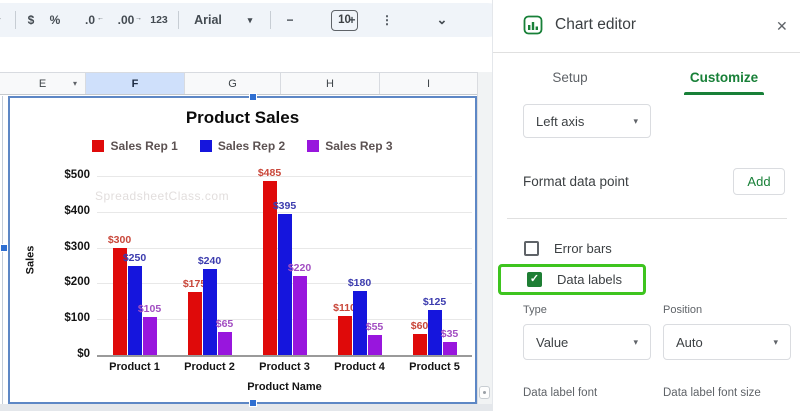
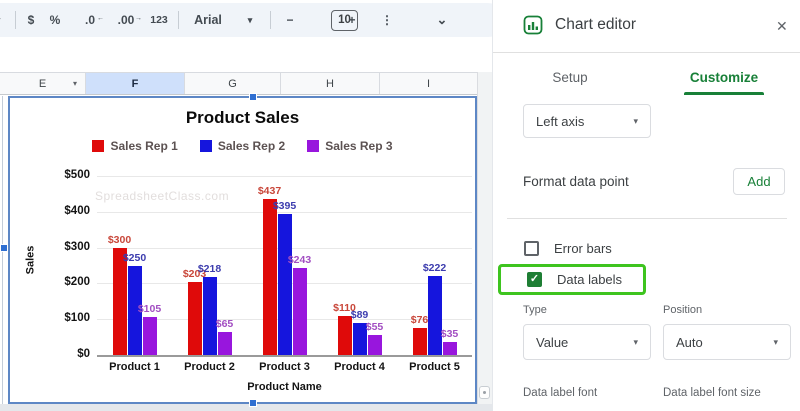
Sales Rep 1/Product 2: $175 -> $203
Sales Rep 2/Product 2: $240 -> $218
Sales Rep 1/Product 3: $485 -> $437
Sales Rep 3/Product 3: $220 -> $243
Sales Rep 2/Product 4: $180 -> $89
Sales Rep 1/Product 5: $60 -> $76
Sales Rep 2/Product 5: $125 -> $222
